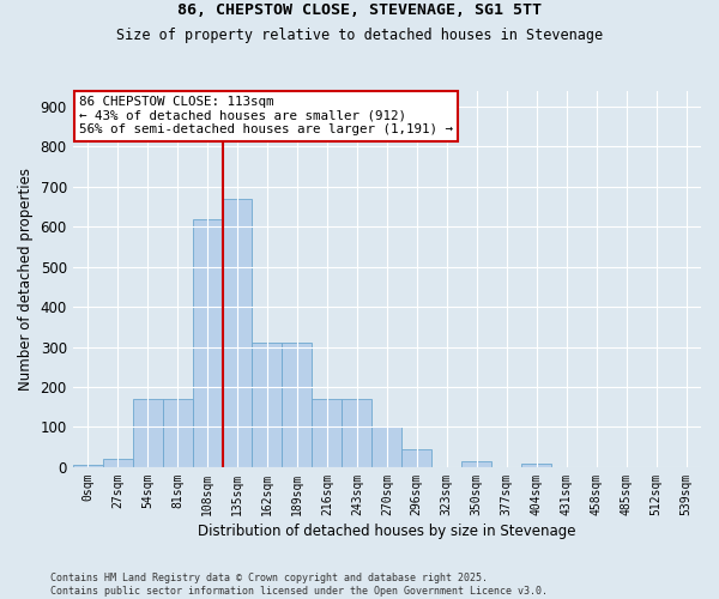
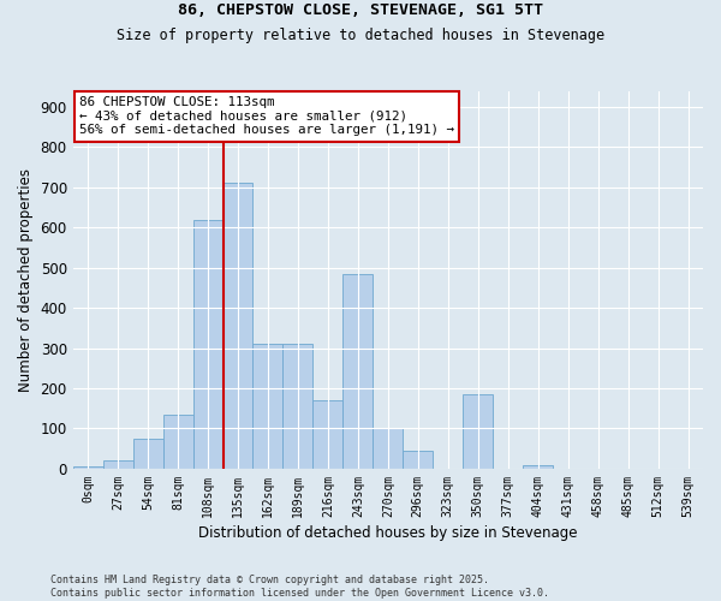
54sqm: 170 -> 75
81sqm: 170 -> 135
135sqm: 670 -> 710
243sqm: 170 -> 485
350sqm: 15 -> 185
